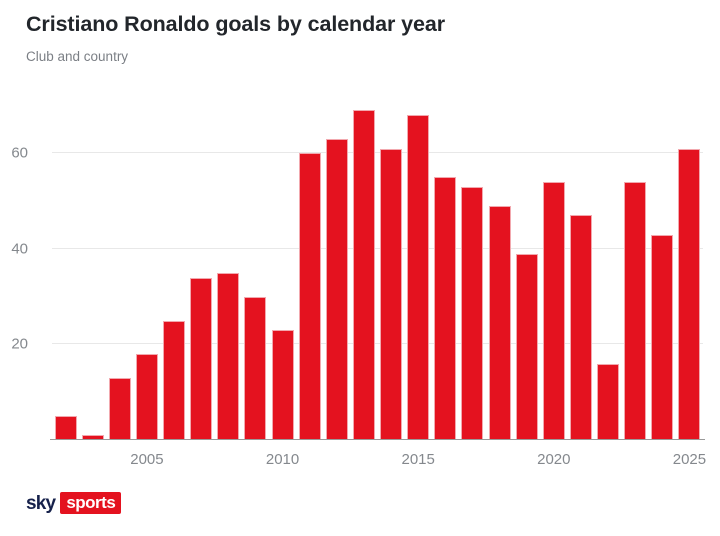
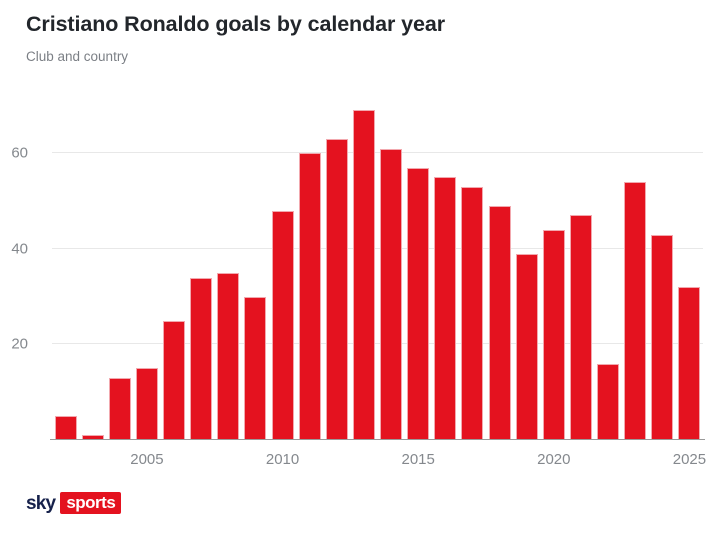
2005: 18 -> 15
2010: 23 -> 48
2015: 68 -> 57
2020: 54 -> 44
2025: 61 -> 32
